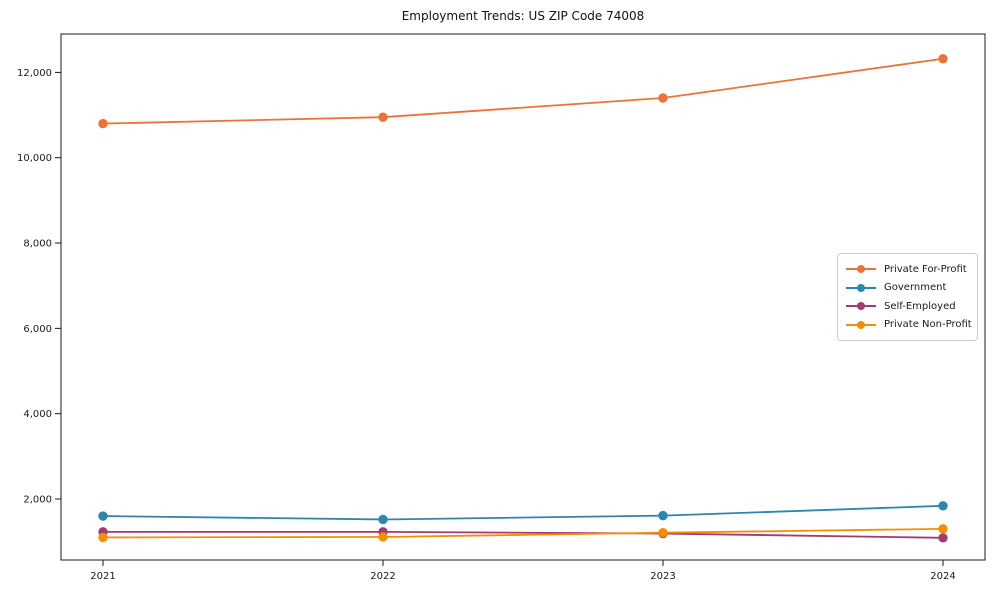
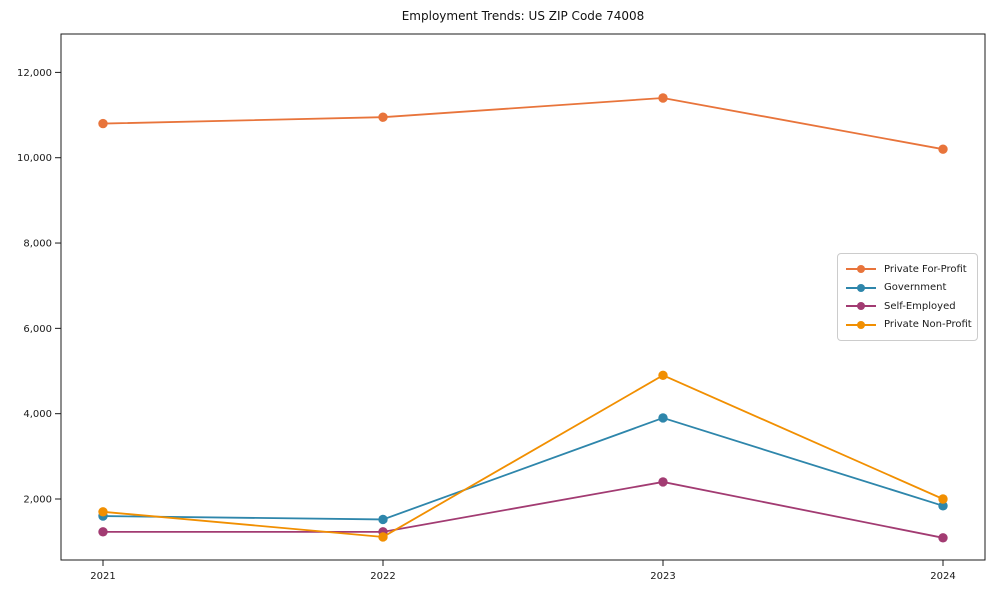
Private Non-Profit/2021: 1100 -> 1700
Government/2023: 1600 -> 3900
Self-Employed/2023: 1200 -> 2400
Private Non-Profit/2023: 1200 -> 4900
Private For-Profit/2024: 12300 -> 10200
Private Non-Profit/2024: 1300 -> 2000
